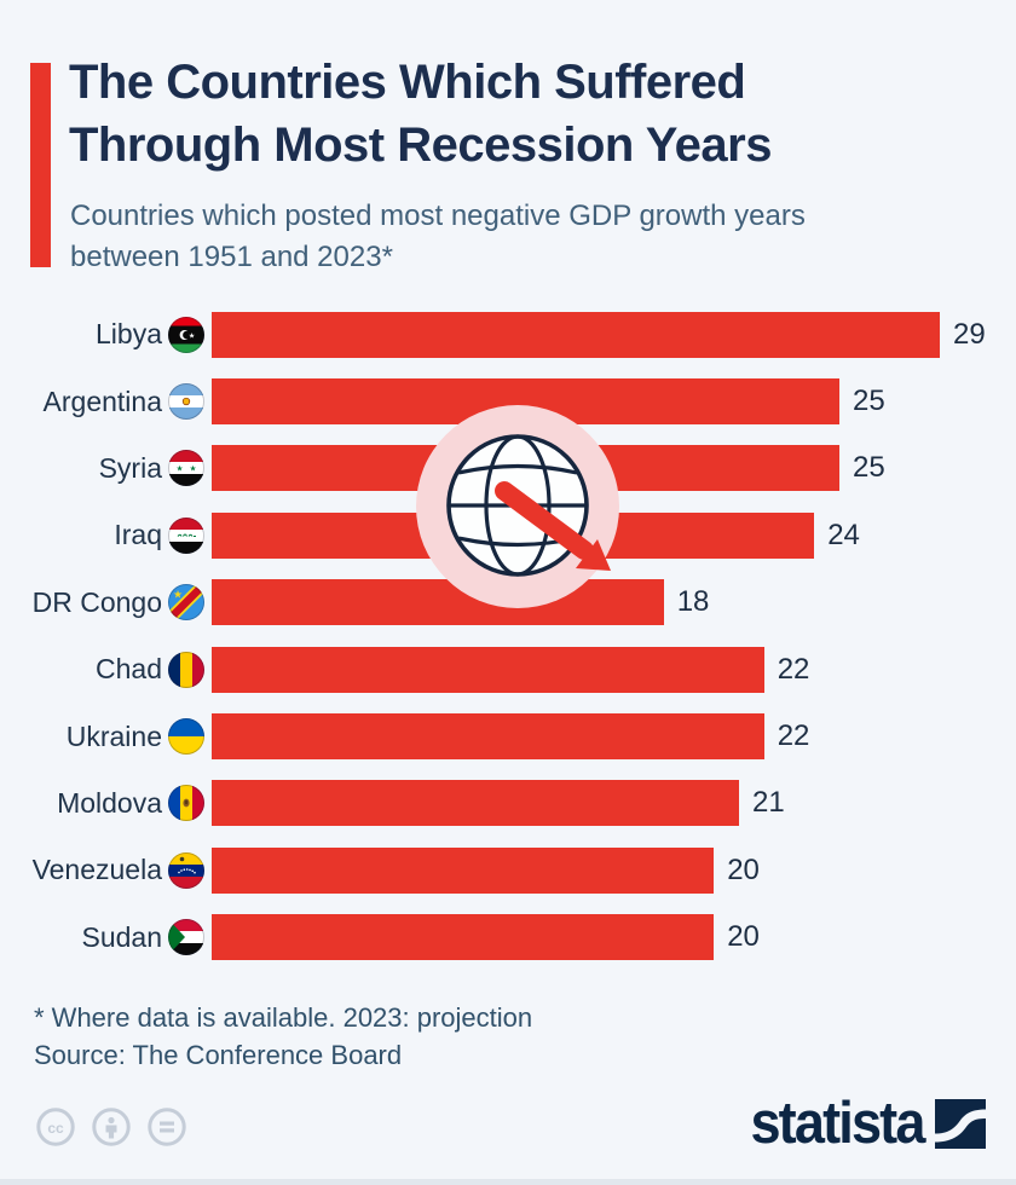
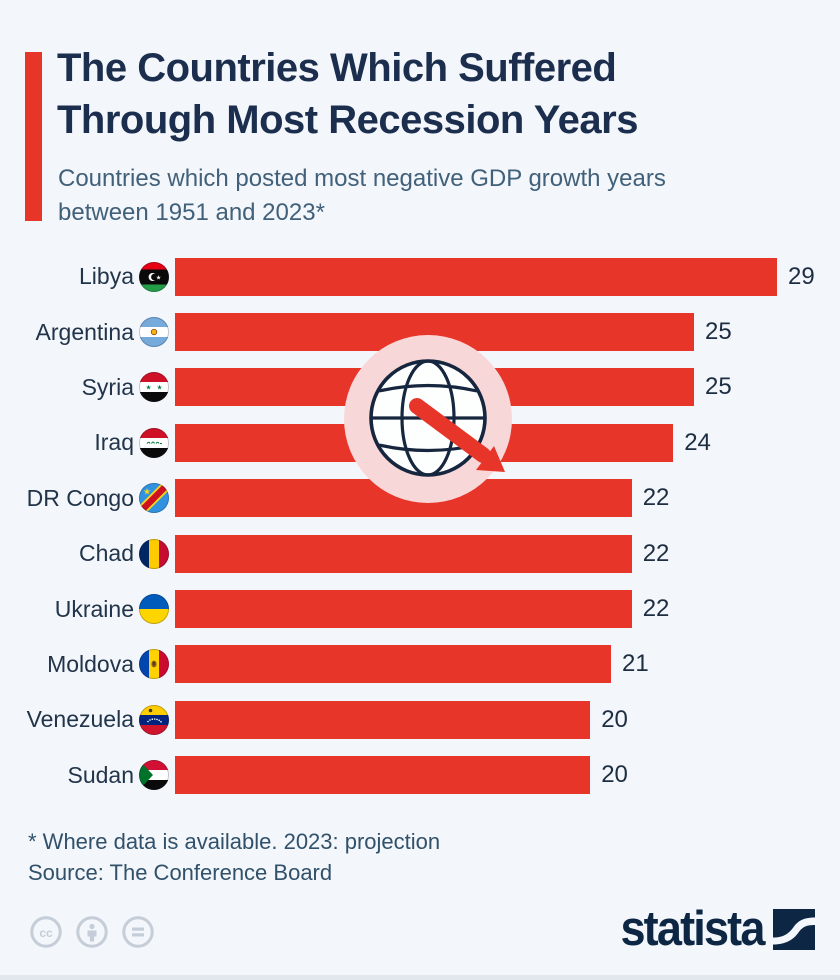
DR Congo: 18 -> 22
